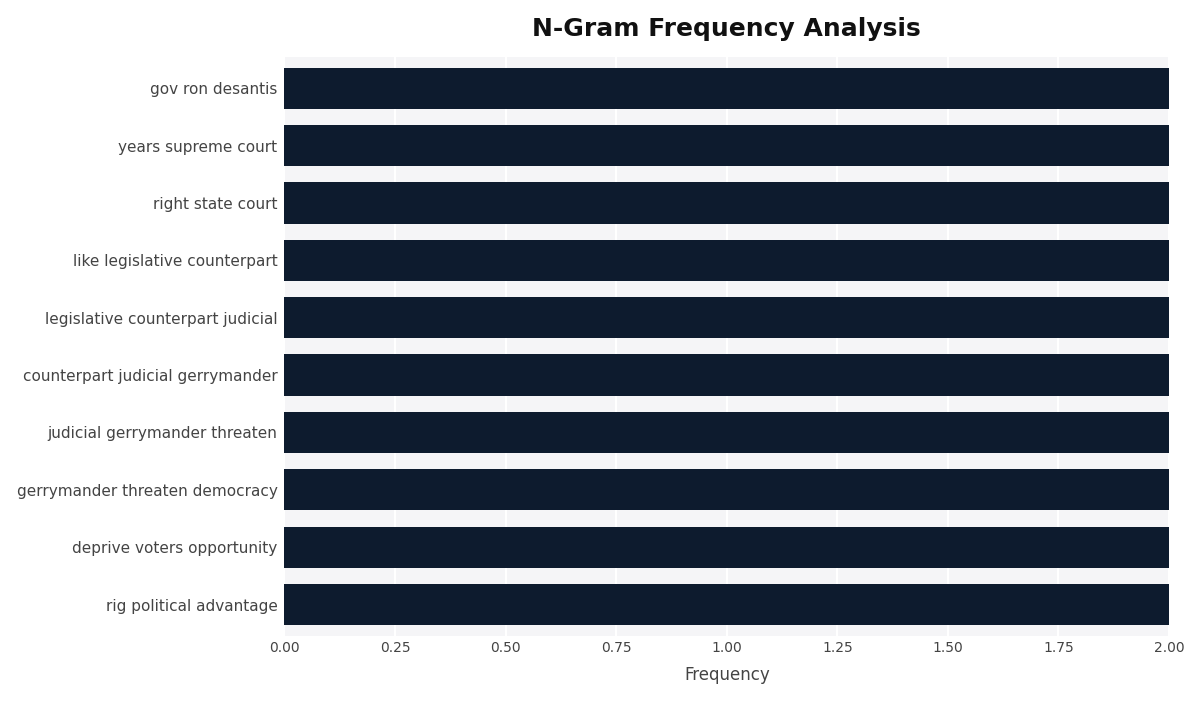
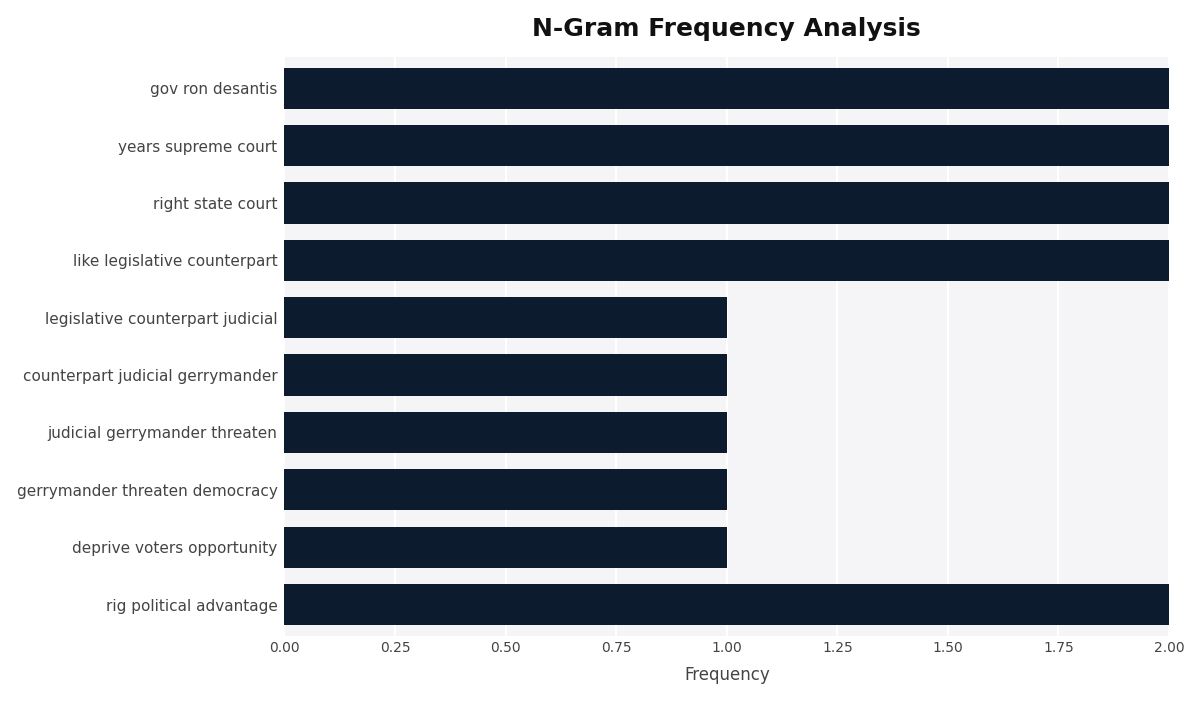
legislative counterpart judicial: 2 -> 1
counterpart judicial gerrymander: 2 -> 1
judicial gerrymander threaten: 2 -> 1
gerrymander threaten democracy: 2 -> 1
deprive voters opportunity: 2 -> 1
